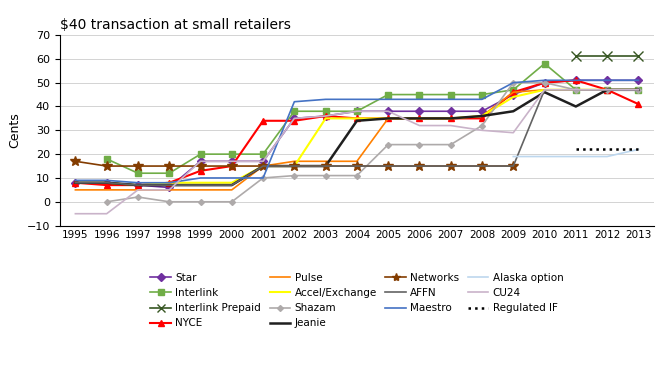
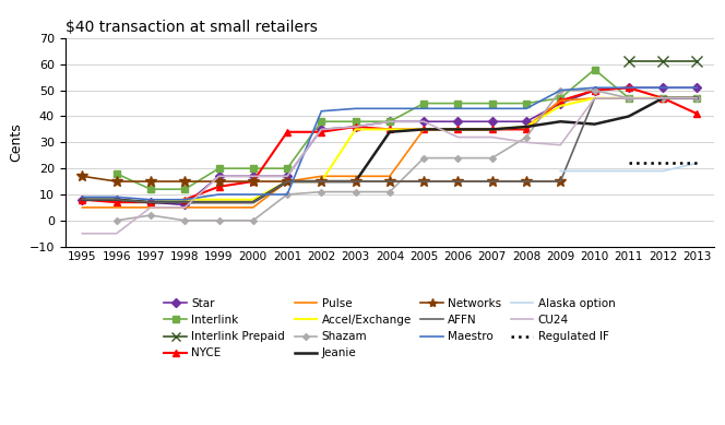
Jeanie/2010: 46 -> 37
